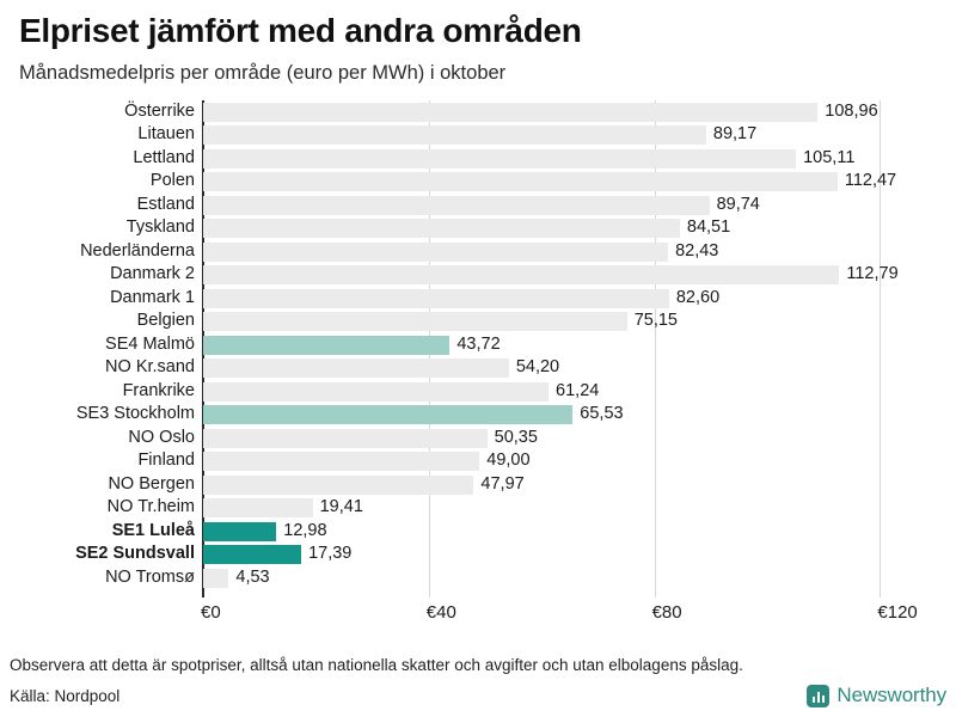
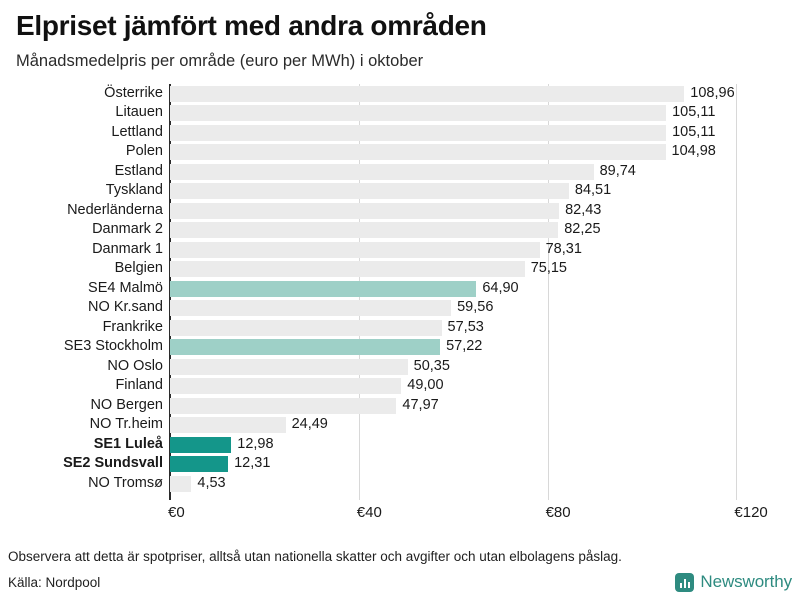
Litauen: 89,17 -> 105,11
Polen: 112,47 -> 104,98
Danmark 2: 112,79 -> 82,25
Danmark 1: 82,60 -> 78,31
SE4 Malmö: 43,72 -> 64,90
NO Kr.sand: 54,20 -> 59,56
Frankrike: 61,24 -> 57,53
SE3 Stockholm: 65,53 -> 57,22
NO Tr.heim: 19,41 -> 24,49
SE2 Sundsvall: 17,39 -> 12,31
